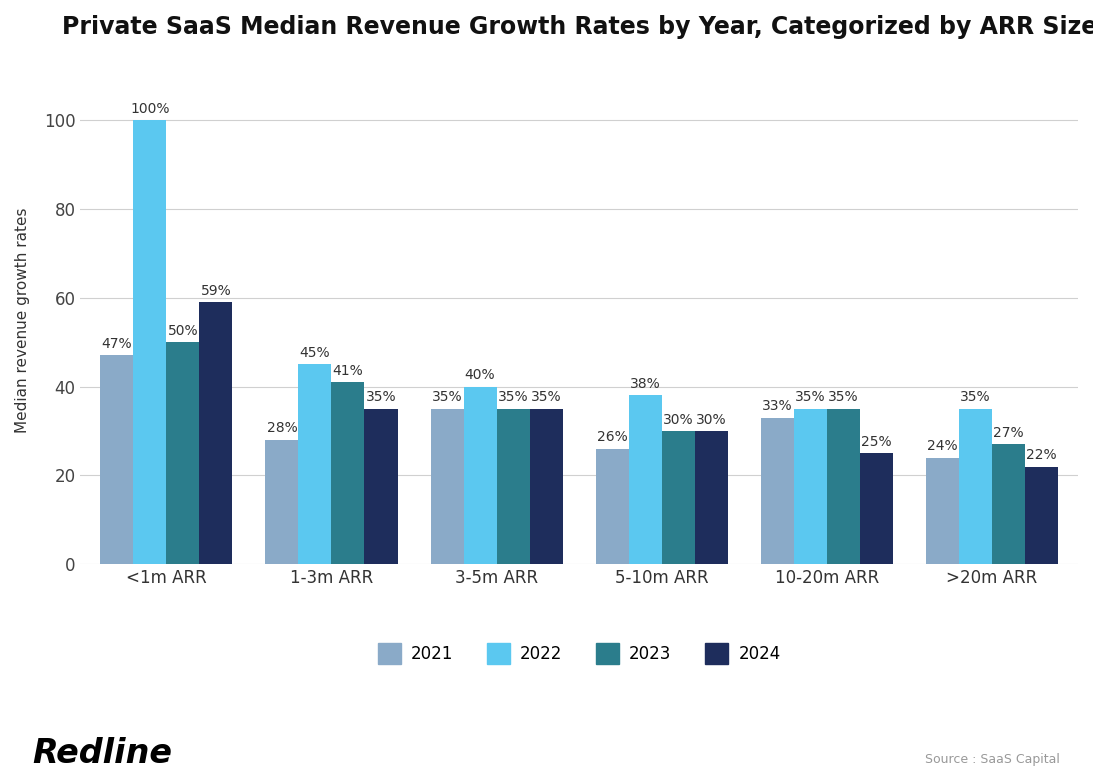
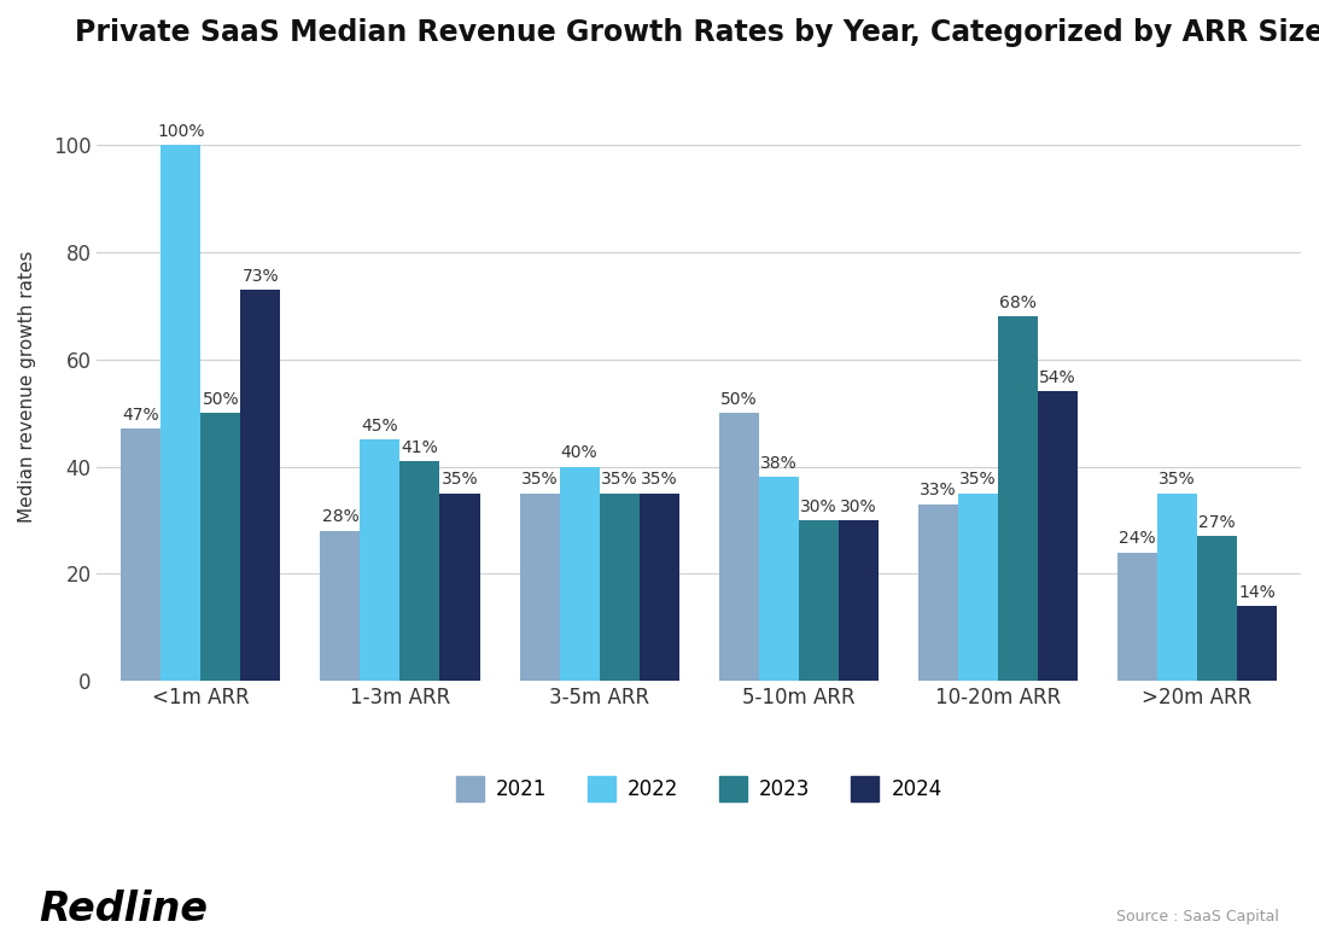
2024/<1m ARR: 59% -> 73%
2021/5-10m ARR: 26% -> 50%
2023/10-20m ARR: 35% -> 68%
2024/10-20m ARR: 25% -> 54%
2024/>20m ARR: 22% -> 14%
